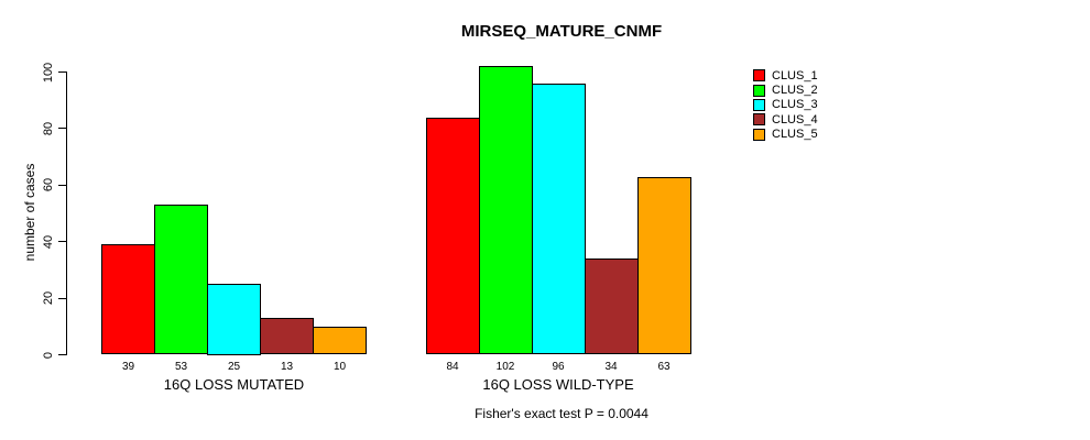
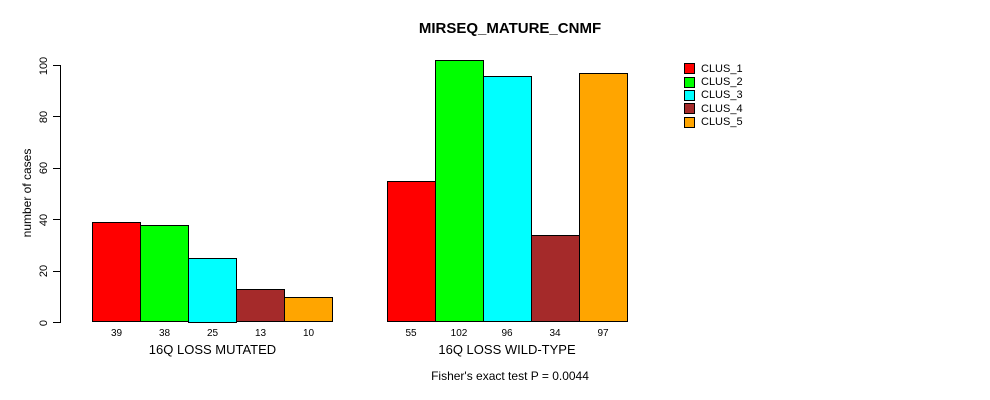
CLUS_2/16Q LOSS MUTATED: 53 -> 38
CLUS_1/16Q LOSS WILD-TYPE: 84 -> 55
CLUS_5/16Q LOSS WILD-TYPE: 63 -> 97
